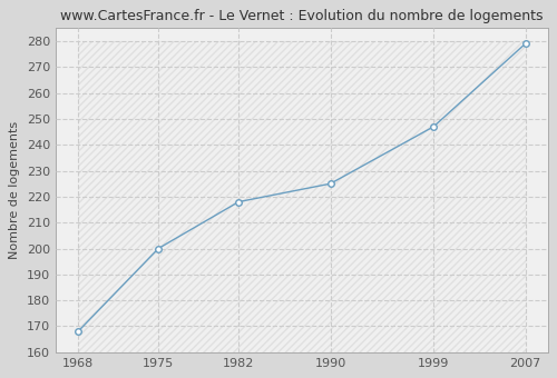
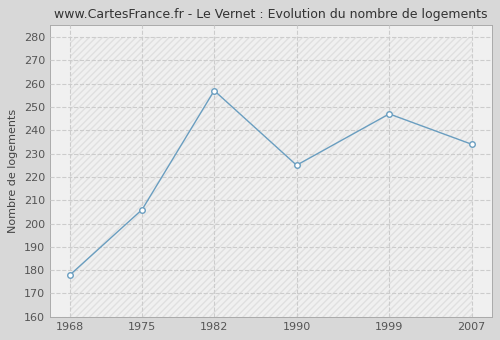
1968: 168 -> 178
1975: 200 -> 206
1982: 218 -> 257
2007: 279 -> 234
